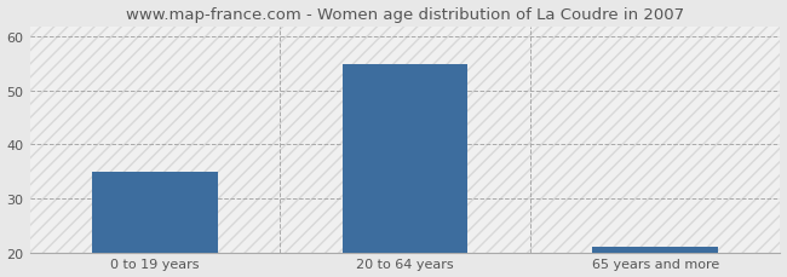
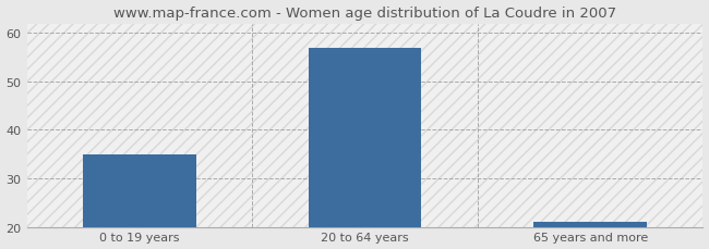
20 to 64 years: 55 -> 57
